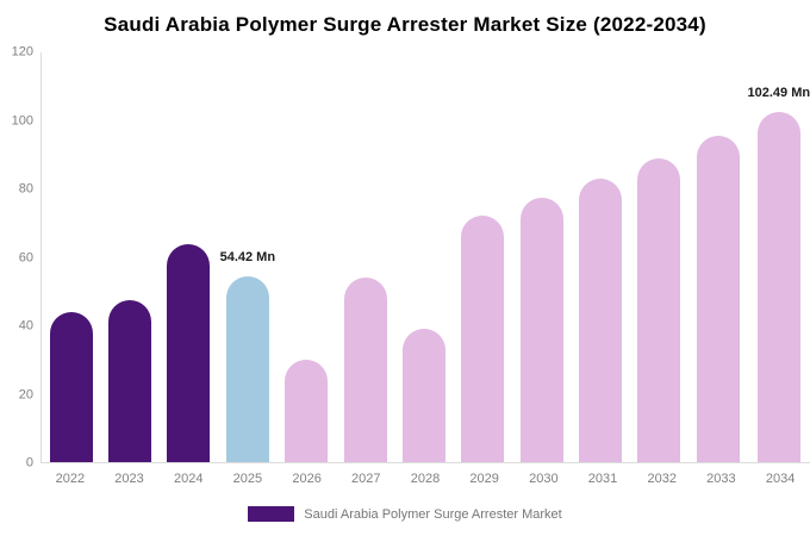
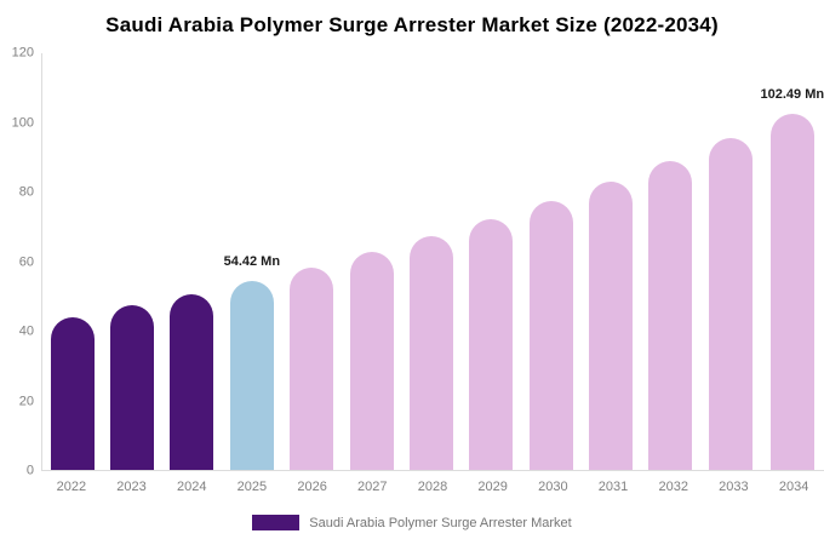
2024: 64 -> 51
2026: 30 -> 58
2027: 54 -> 63
2028: 39 -> 67
